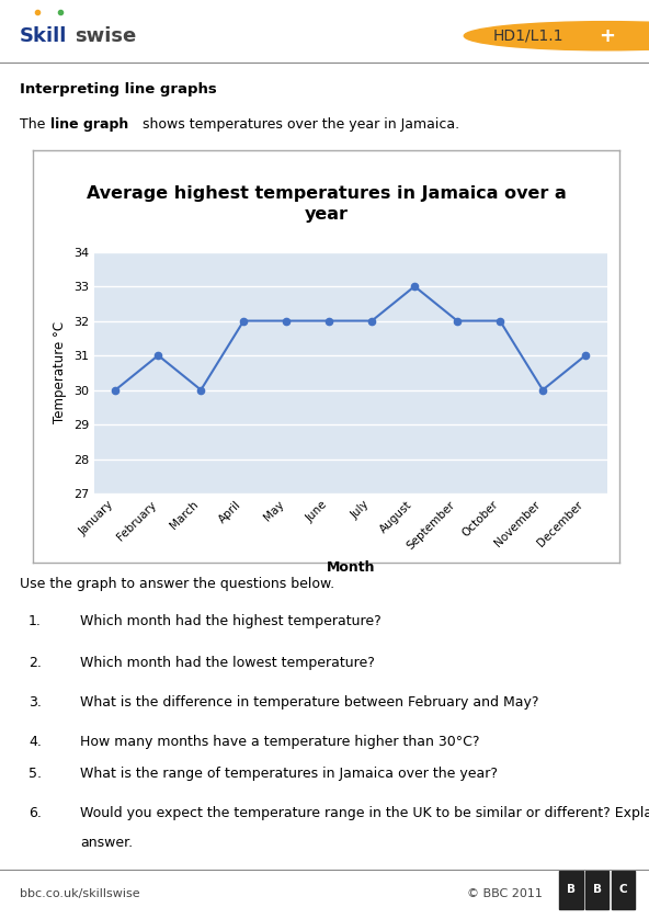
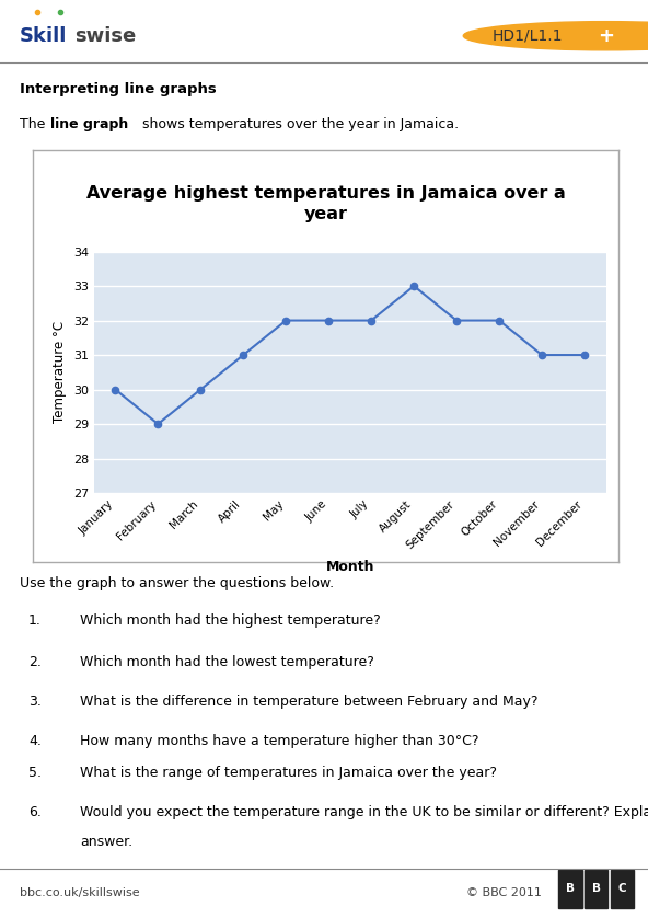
February: 31 -> 29
April: 32 -> 31
November: 30 -> 31
